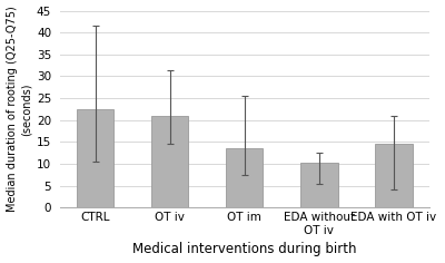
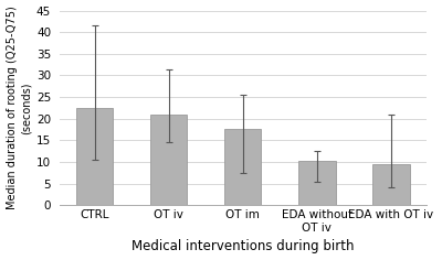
OT im: 13.5 -> 17.5
EDA with OT iv: 14.5 -> 9.5
